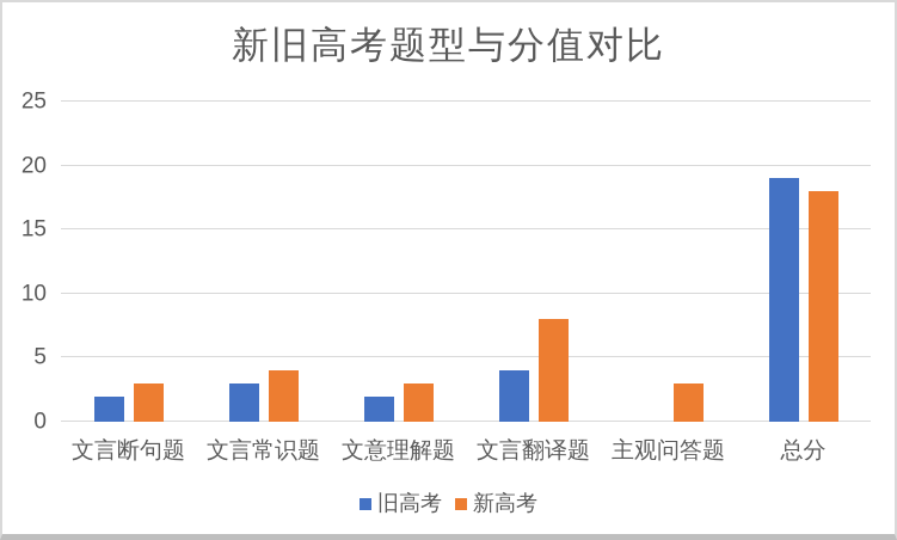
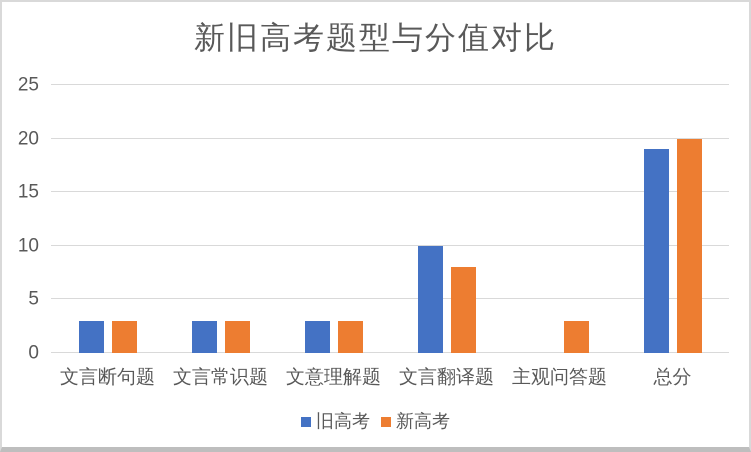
旧高考/文言断句题: 2 -> 3
新高考/文言常识题: 4 -> 3
旧高考/文意理解题: 2 -> 3
旧高考/文言翻译题: 4 -> 10
新高考/总分: 18 -> 20
